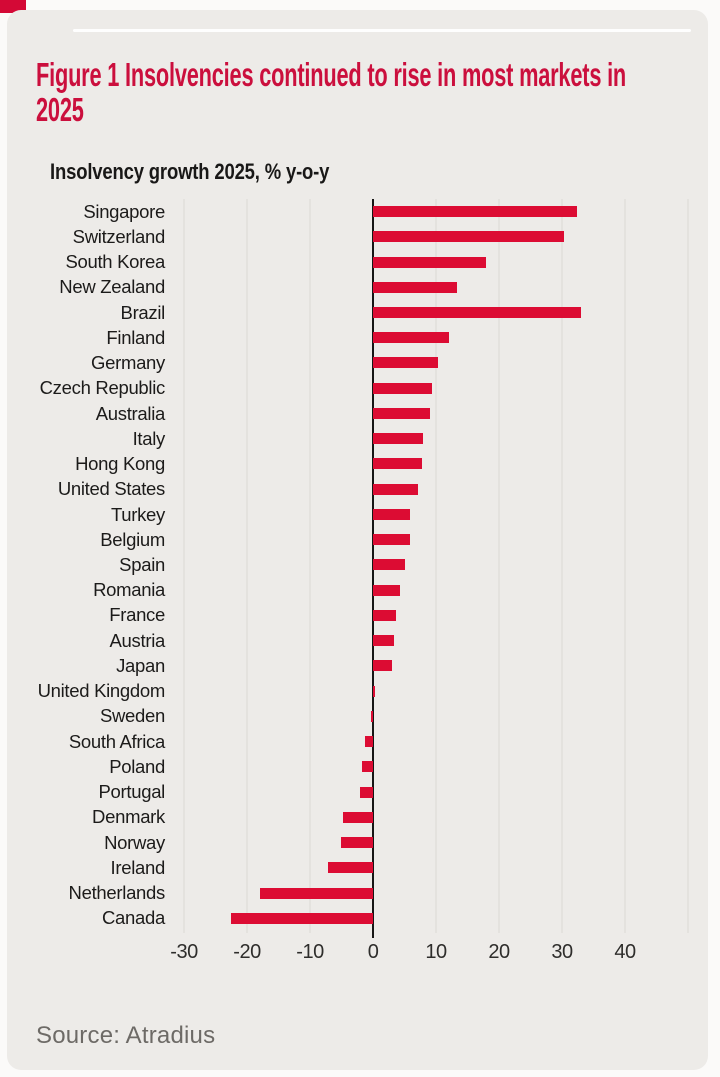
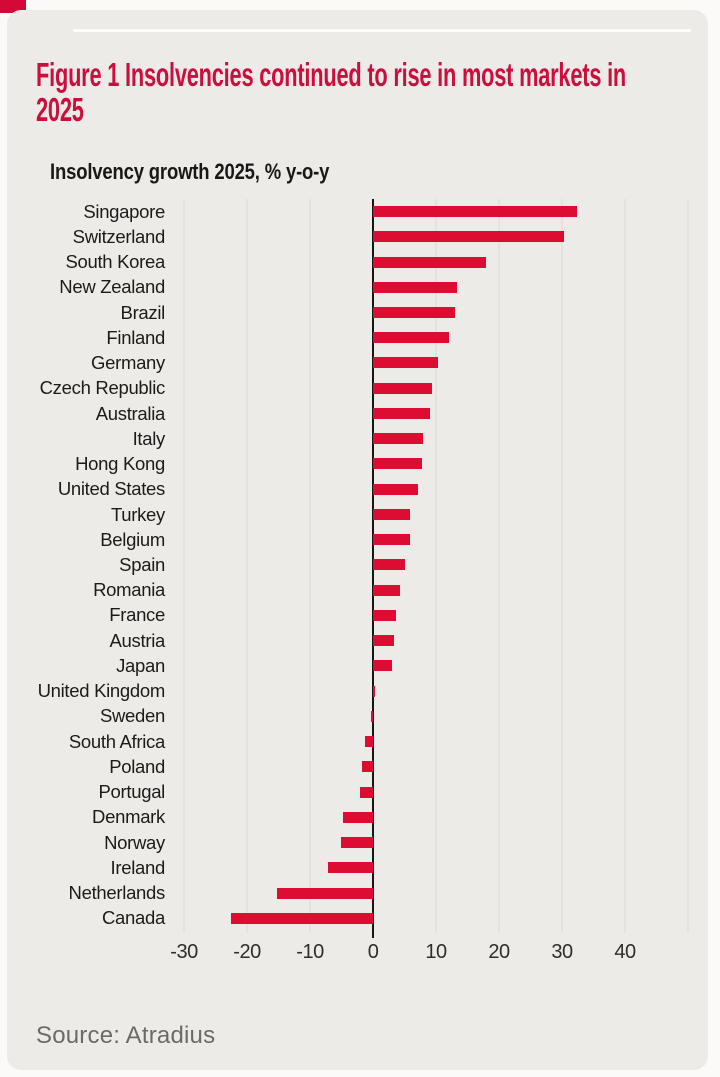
Brazil: 33 -> 13
Netherlands: -18 -> -15
